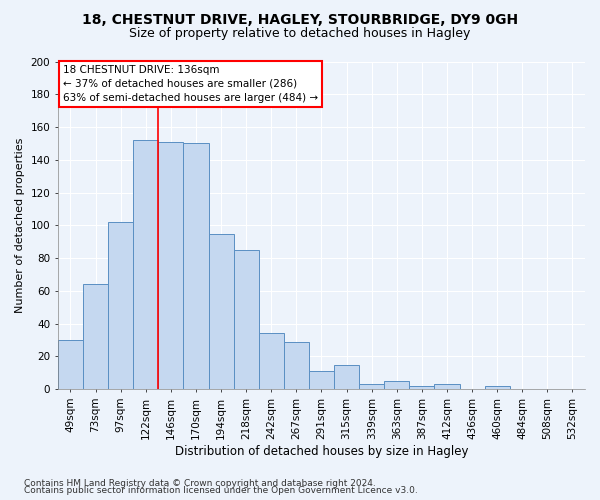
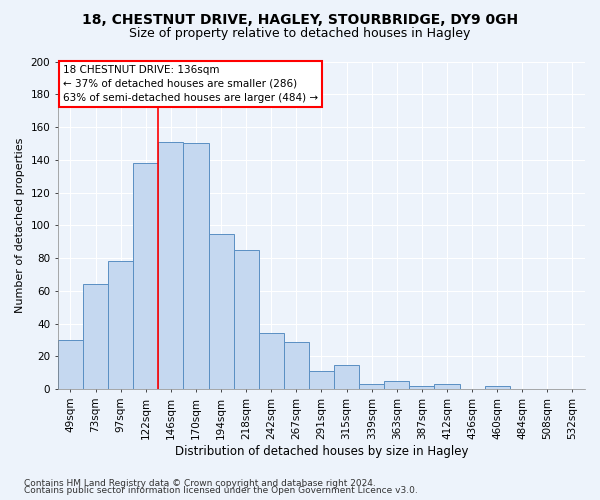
97sqm: 102 -> 78
122sqm: 152 -> 138
